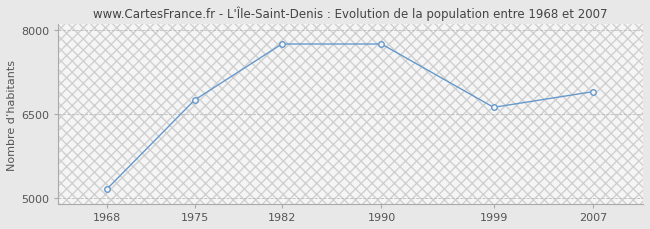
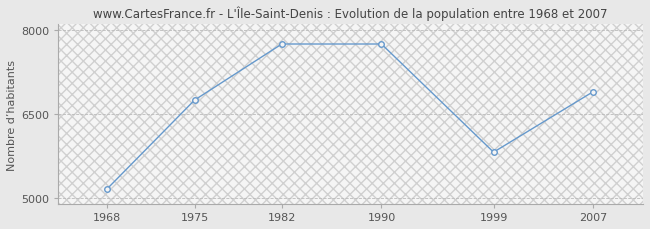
1999: 6620 -> 5820
